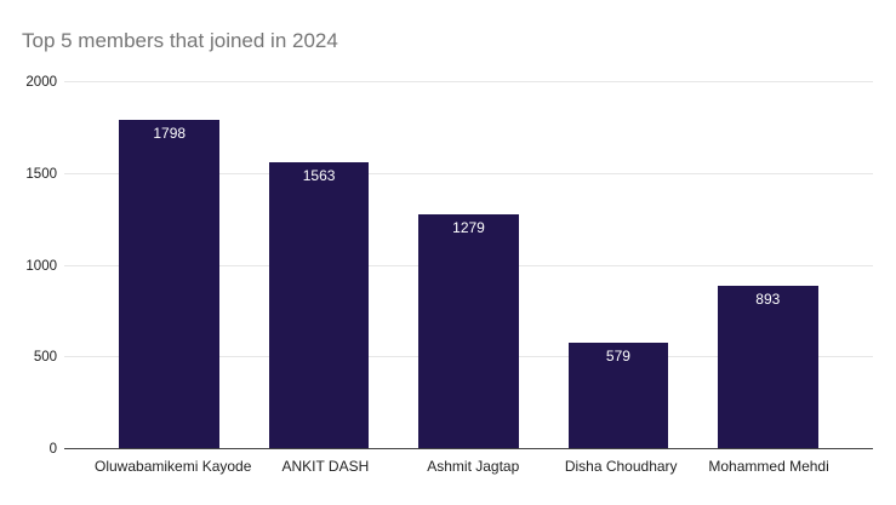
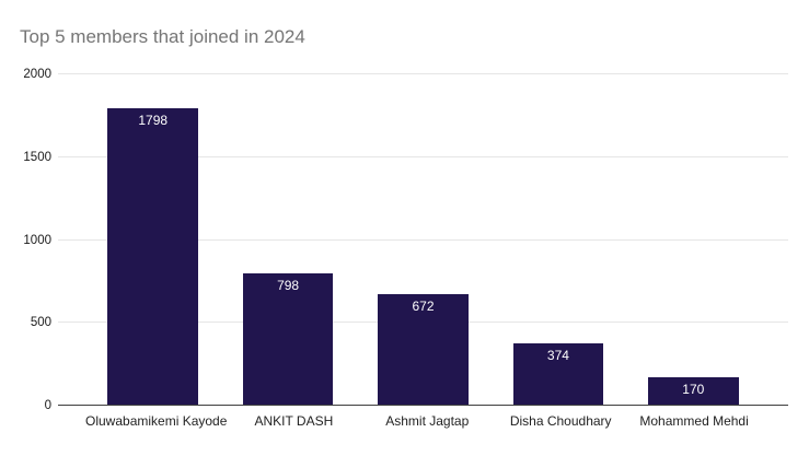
ANKIT DASH: 1563 -> 798
Ashmit Jagtap: 1279 -> 672
Disha Choudhary: 579 -> 374
Mohammed Mehdi: 893 -> 170
